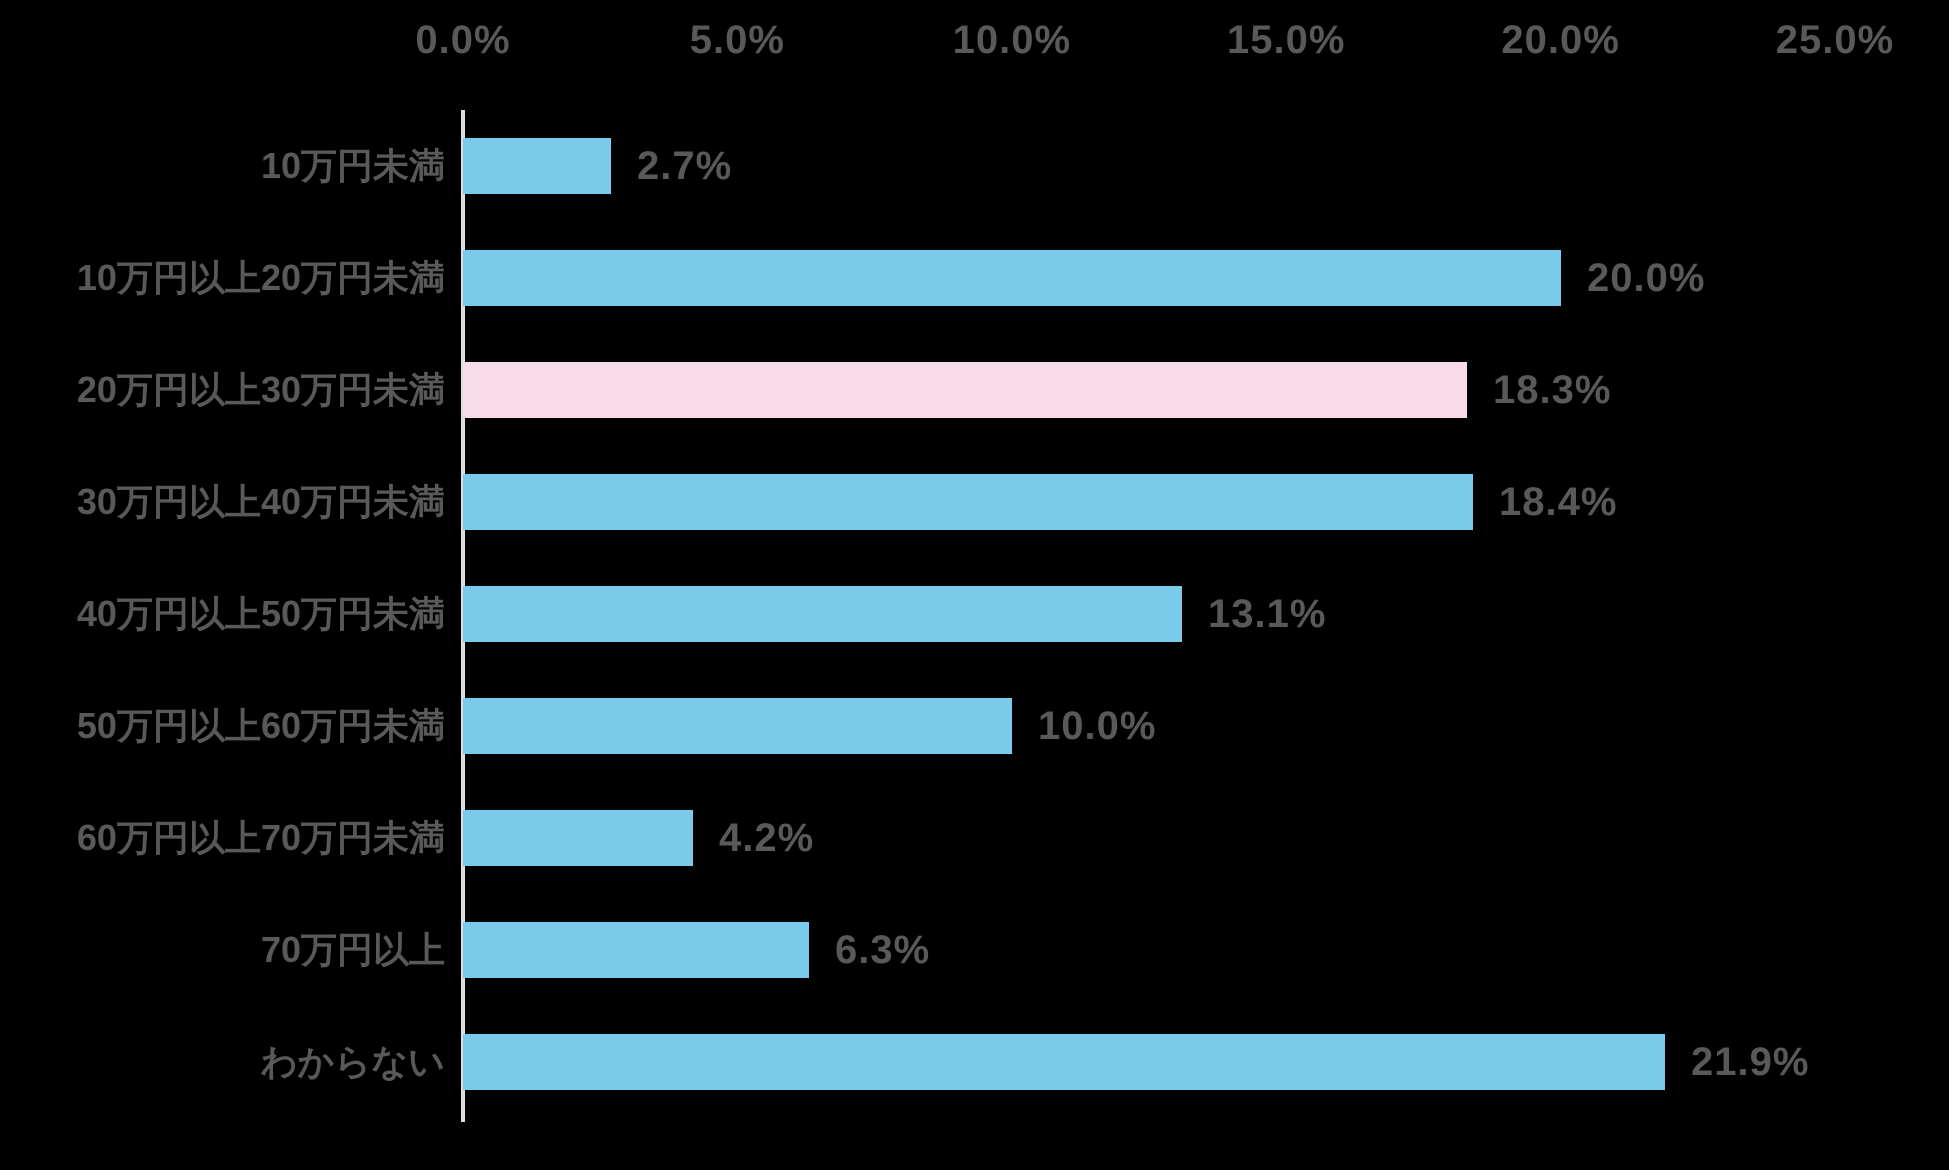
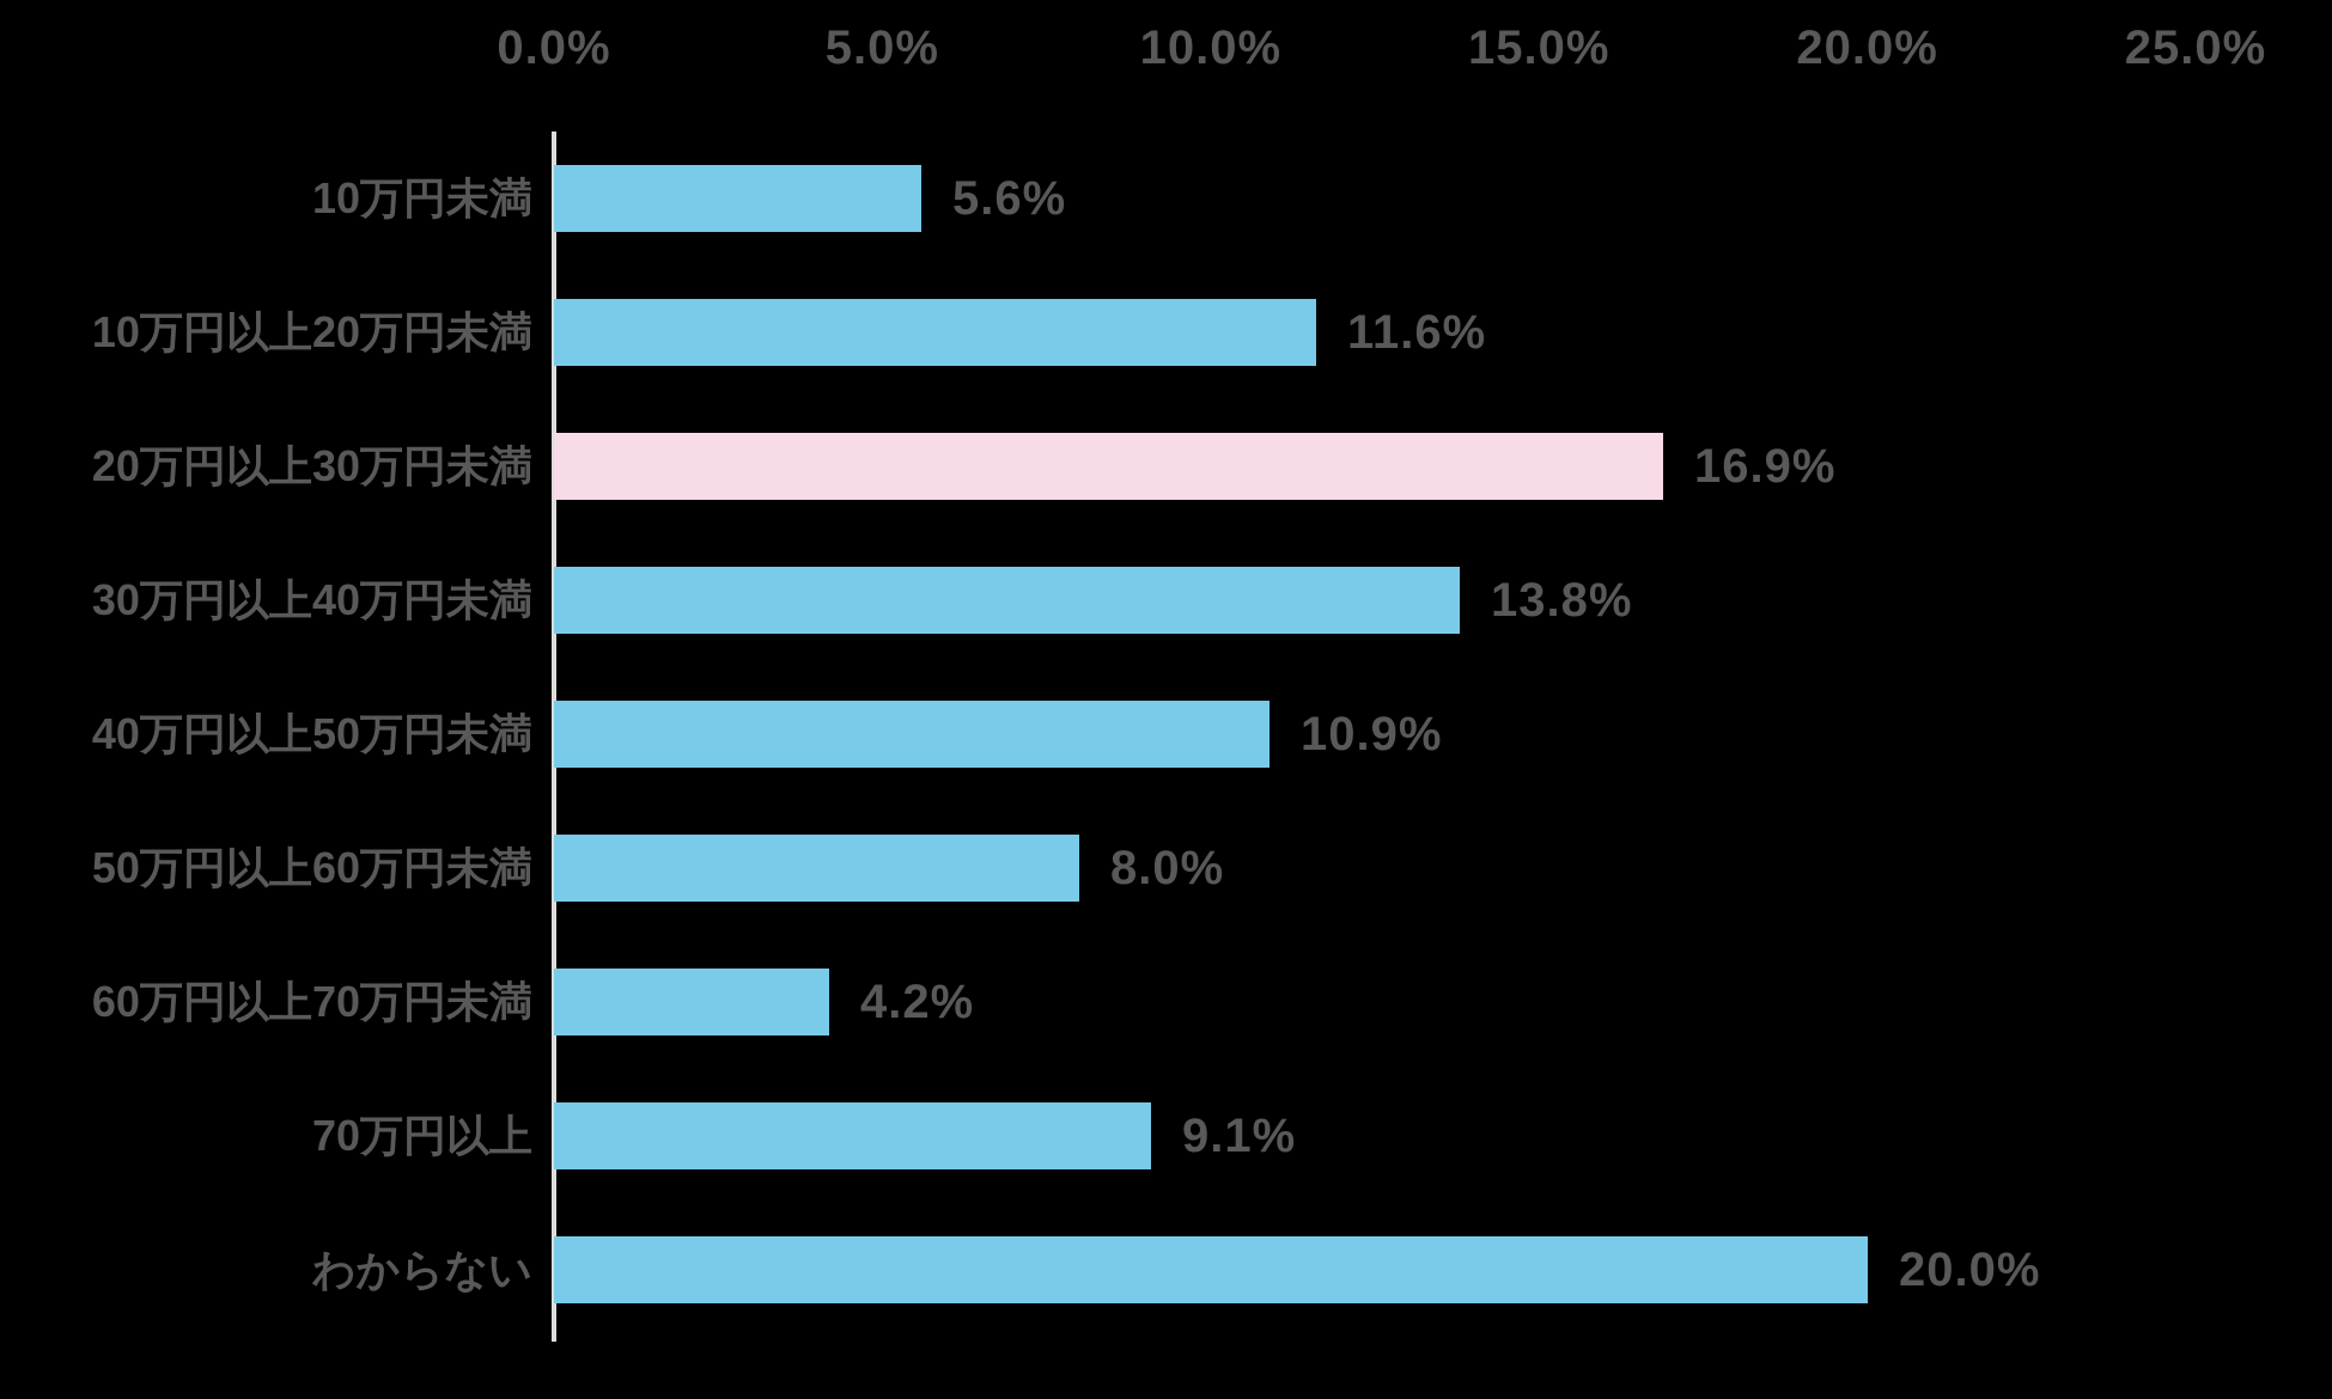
10万円未満: 2.7% -> 5.6%
10万円以上20万円未満: 20.0% -> 11.6%
20万円以上30万円未満: 18.3% -> 16.9%
30万円以上40万円未満: 18.4% -> 13.8%
40万円以上50万円未満: 13.1% -> 10.9%
50万円以上60万円未満: 10.0% -> 8.0%
70万円以上: 6.3% -> 9.1%
わからない: 21.9% -> 20.0%
